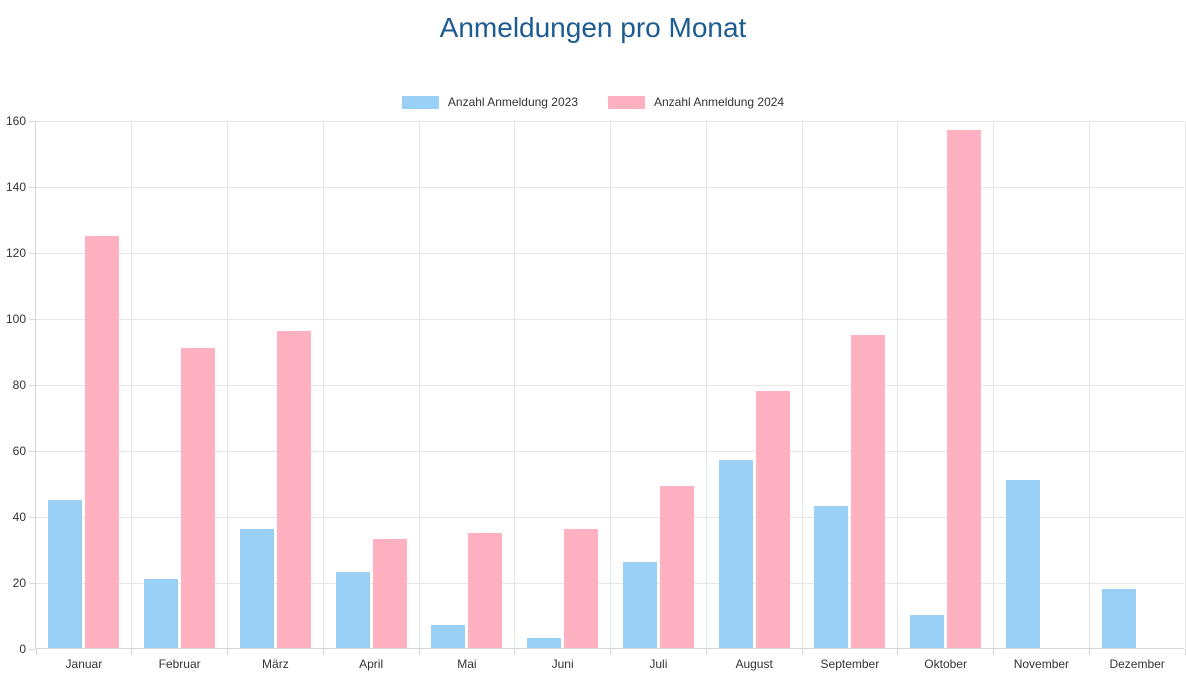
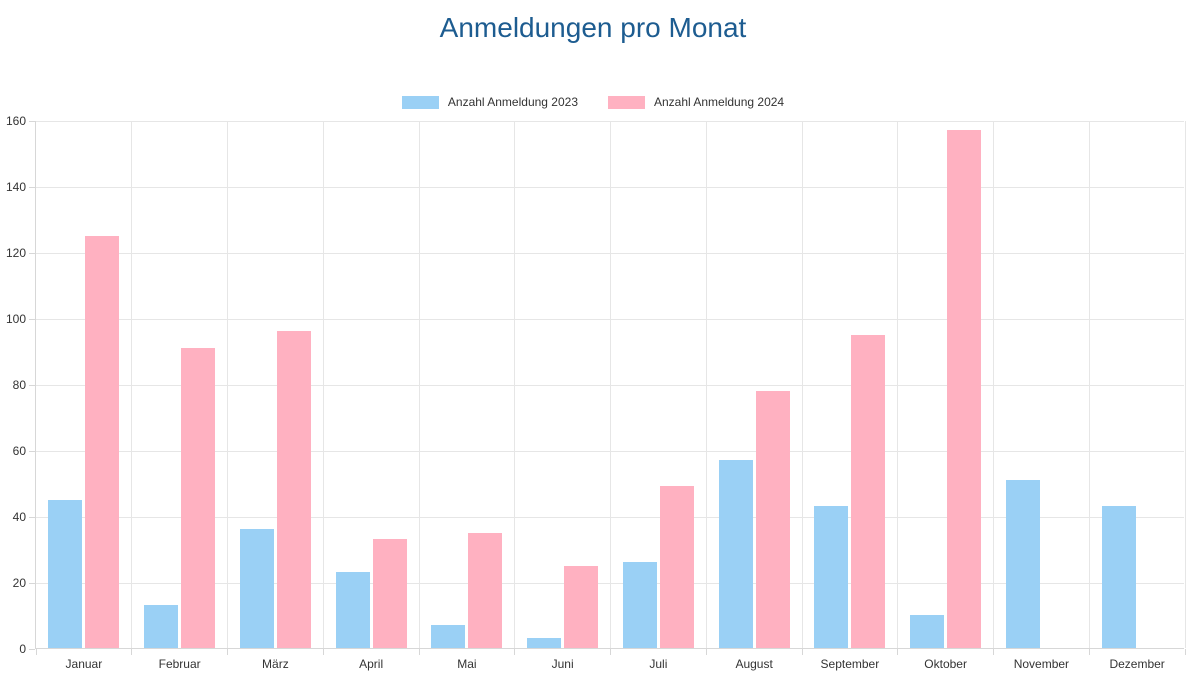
Anzahl Anmeldung 2023/Februar: 21 -> 13
Anzahl Anmeldung 2024/Juni: 36 -> 25
Anzahl Anmeldung 2023/Dezember: 18 -> 43
